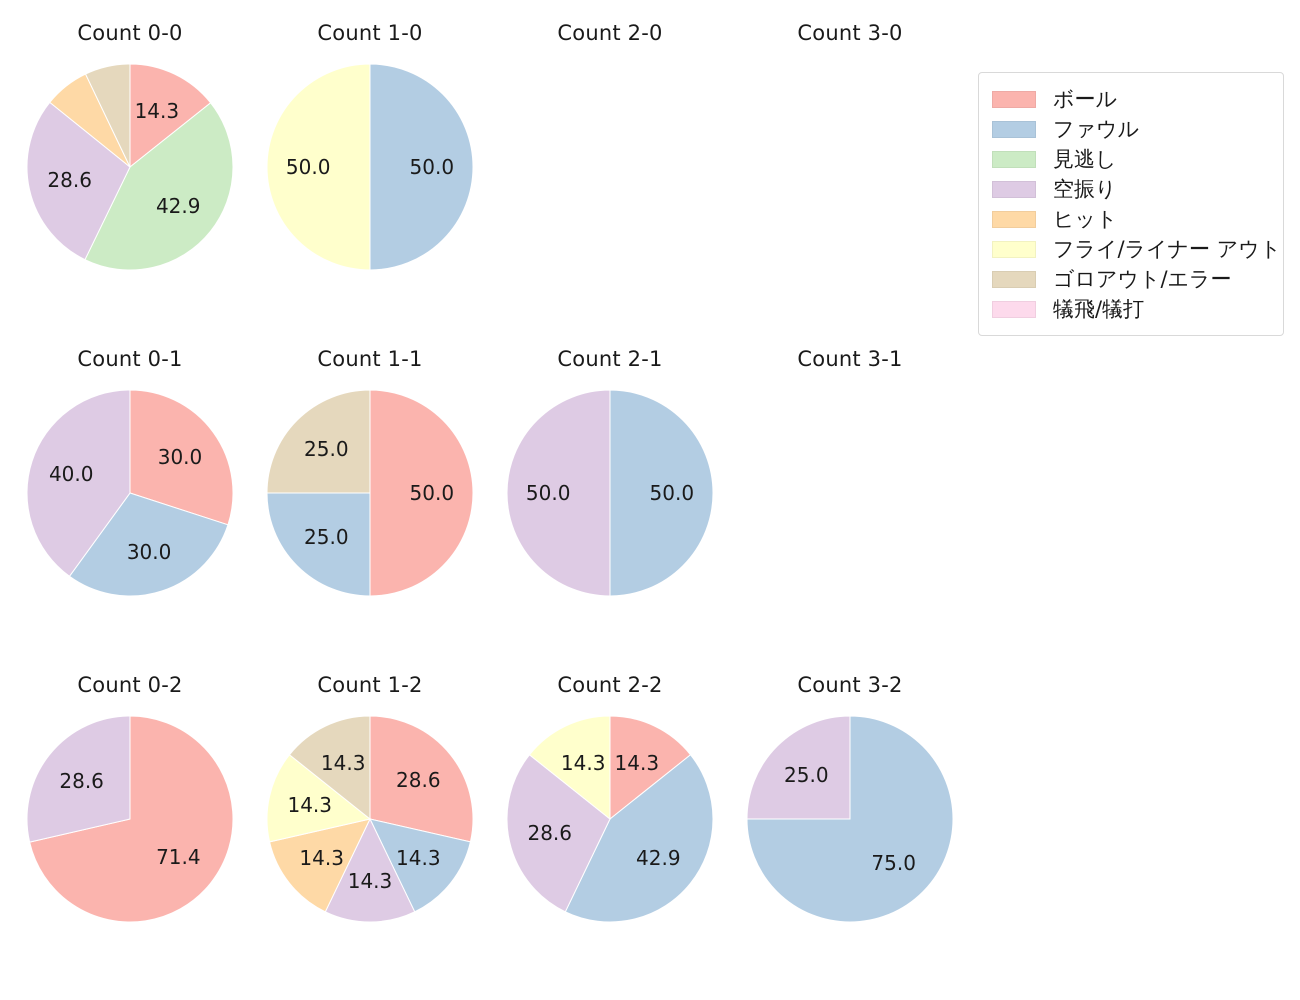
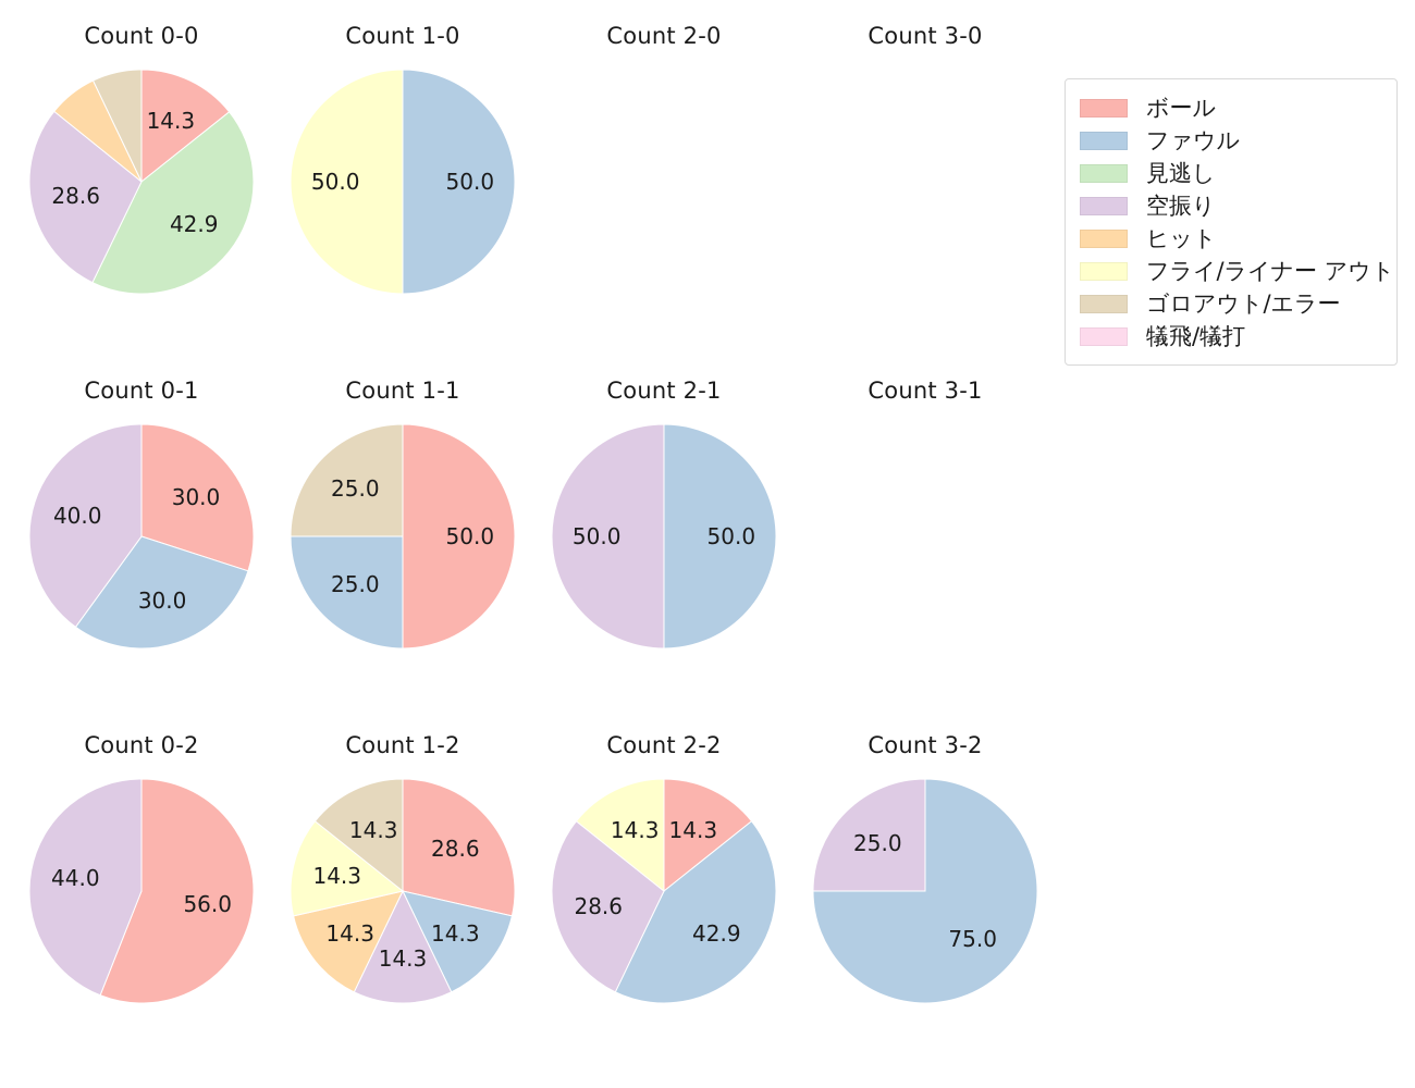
Count 0-2/ボール: 71.4 -> 56.0
Count 0-2/空振り: 28.6 -> 44.0
